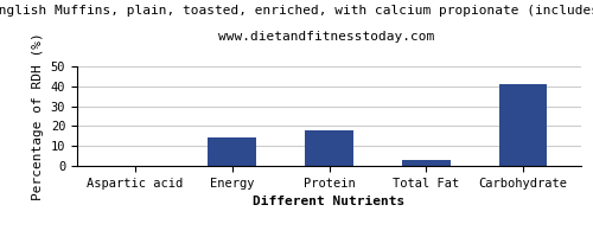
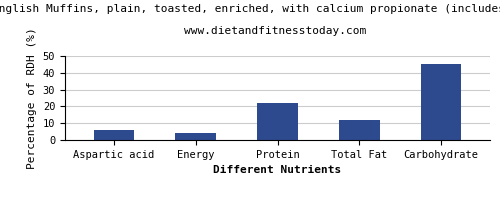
Aspartic acid: 0 -> 6
Energy: 14 -> 4
Protein: 18 -> 22
Total Fat: 3 -> 12
Carbohydrate: 41 -> 45
